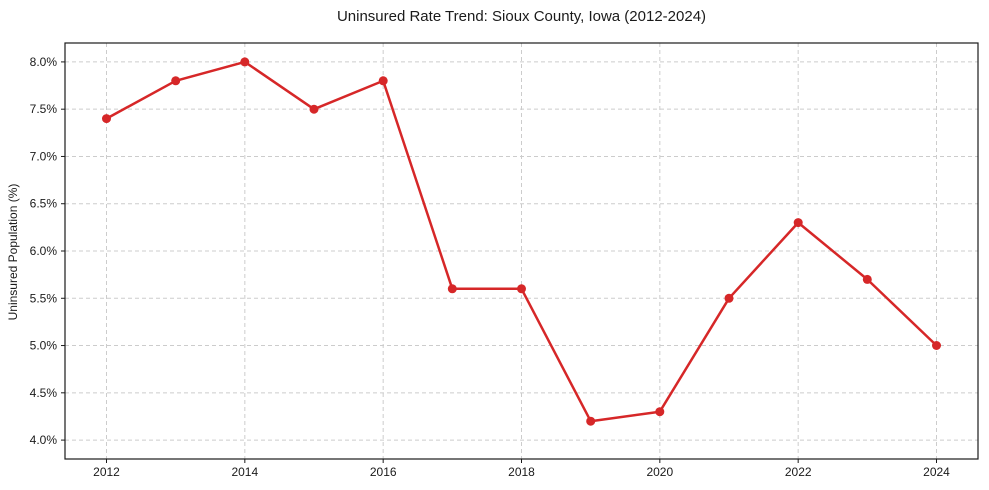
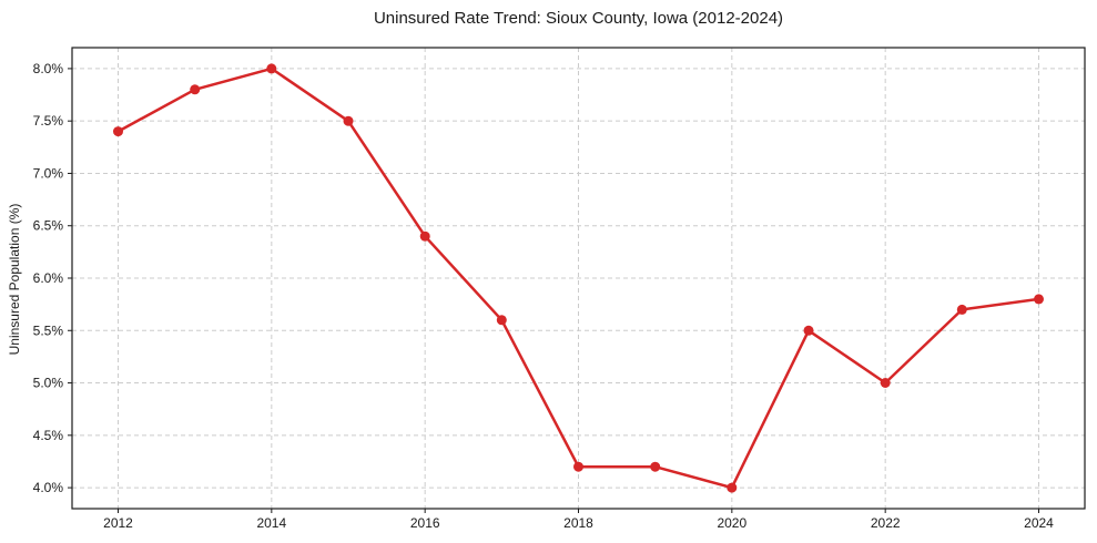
2016: 7.8% -> 6.4%
2018: 5.6% -> 4.2%
2020: 4.3% -> 4.0%
2022: 6.3% -> 5.0%
2024: 5.0% -> 5.8%
